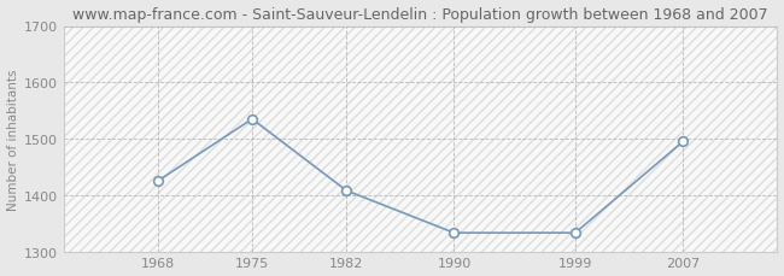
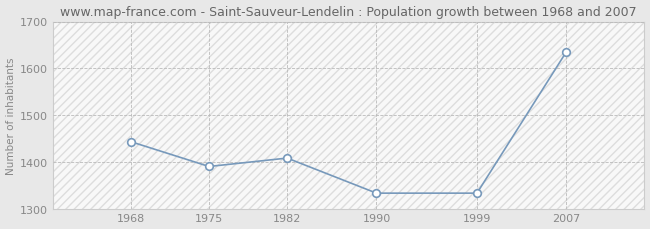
1968: 1425 -> 1443
1975: 1535 -> 1390
2007: 1495 -> 1635
